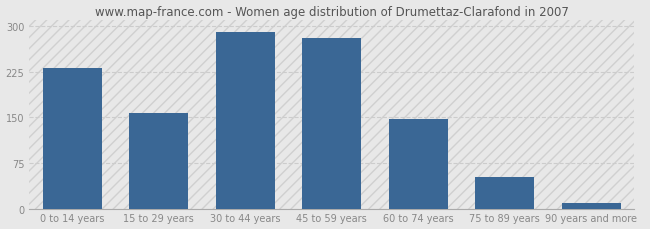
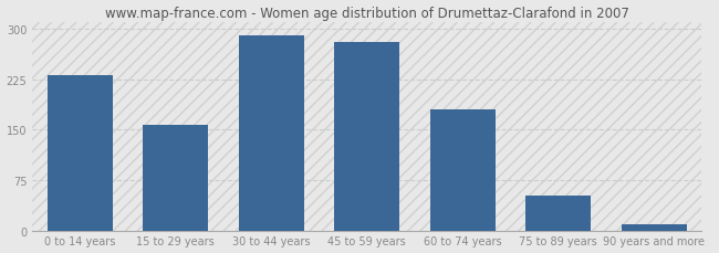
60 to 74 years: 148 -> 180
